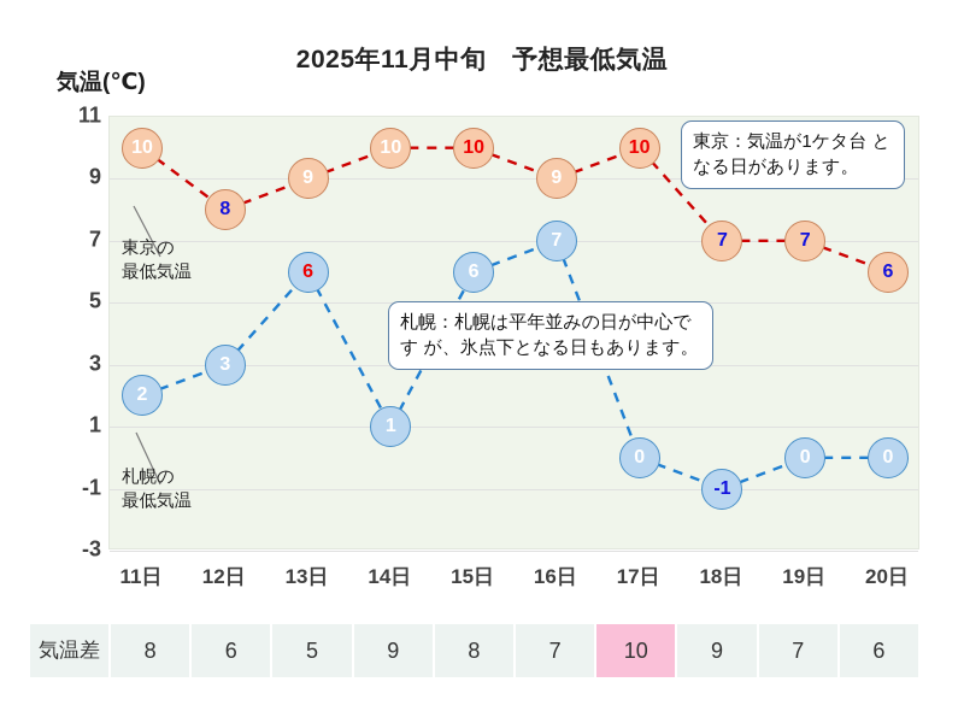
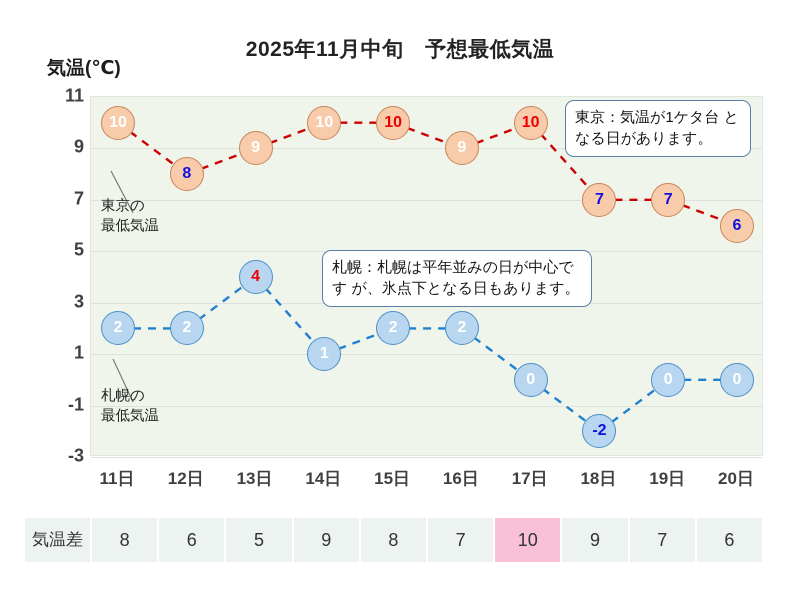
札幌の最低気温/12日: 3 -> 2
札幌の最低気温/13日: 6 -> 4
札幌の最低気温/15日: 6 -> 2
札幌の最低気温/16日: 7 -> 2
札幌の最低気温/18日: -1 -> -2
